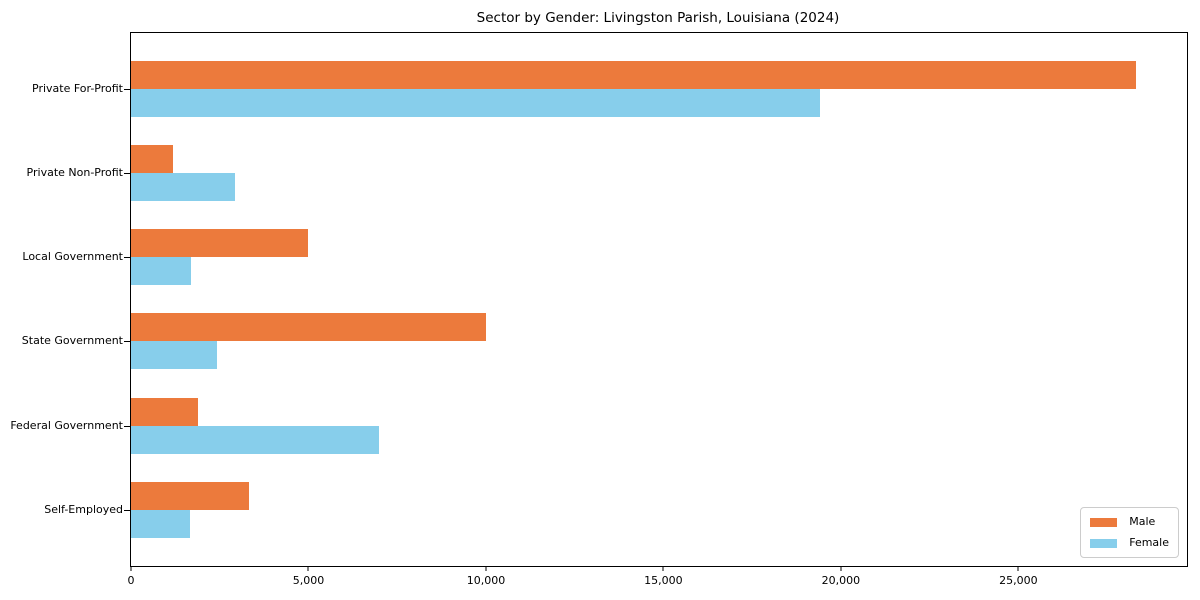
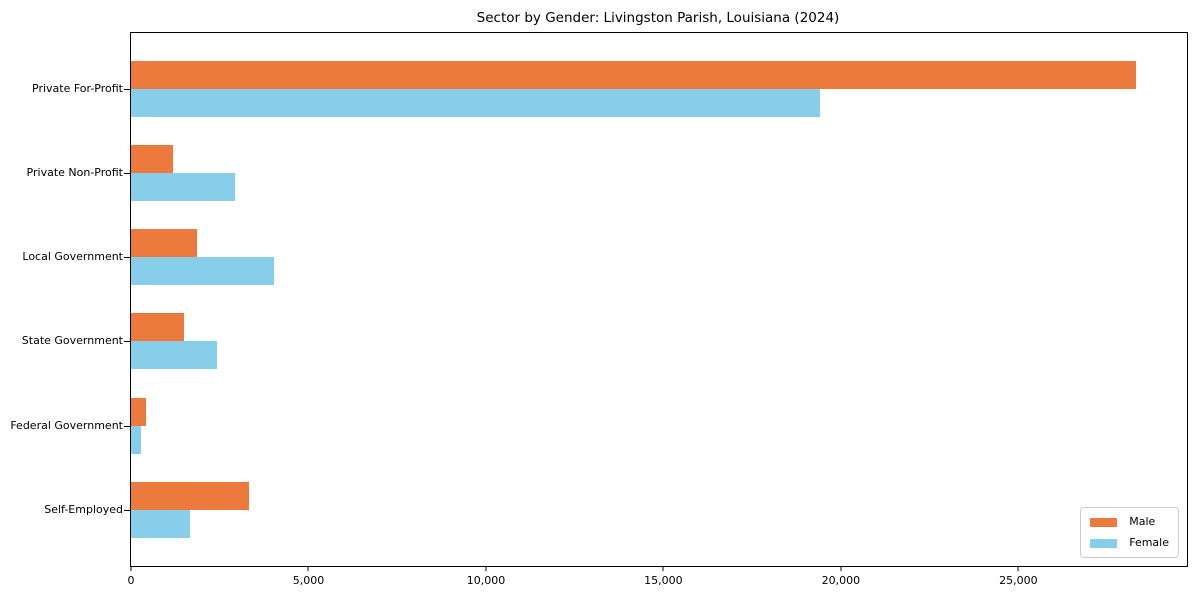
Male/Local Government: 5000 -> 1900
Female/Local Government: 1700 -> 4000
Male/State Government: 10000 -> 1500
Male/Federal Government: 1900 -> 400
Female/Federal Government: 7000 -> 300
